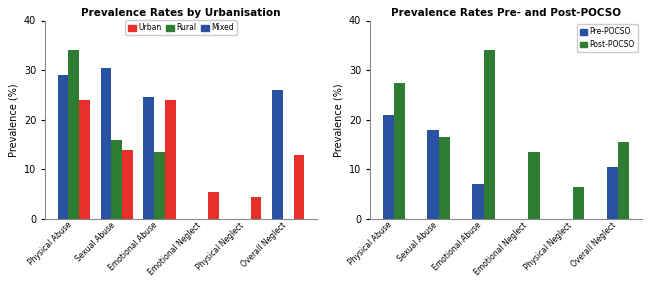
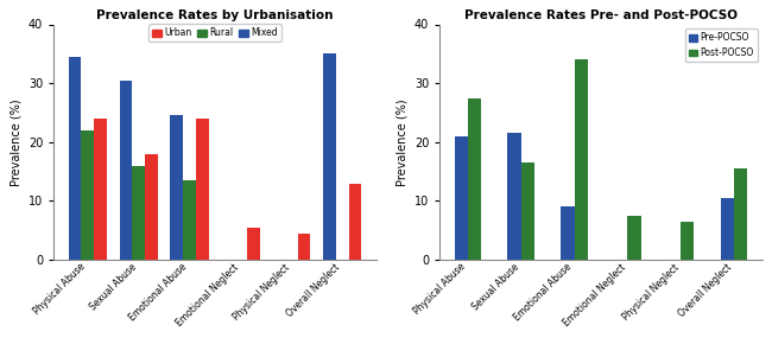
Prevalence Rates by Urbanisation/Mixed/Physical Abuse: 29.0 -> 34.5
Prevalence Rates by Urbanisation/Rural/Physical Abuse: 34.0 -> 22.0
Prevalence Rates by Urbanisation/Urban/Sexual Abuse: 14.0 -> 18.0
Prevalence Rates by Urbanisation/Mixed/Overall Neglect: 26.0 -> 35.0
Prevalence Rates Pre- and Post-POCSO/Pre-POCSO/Sexual Abuse: 18.0 -> 21.5
Prevalence Rates Pre- and Post-POCSO/Pre-POCSO/Emotional Abuse: 7.0 -> 9.0
Prevalence Rates Pre- and Post-POCSO/Post-POCSO/Emotional Neglect: 13.5 -> 7.5
